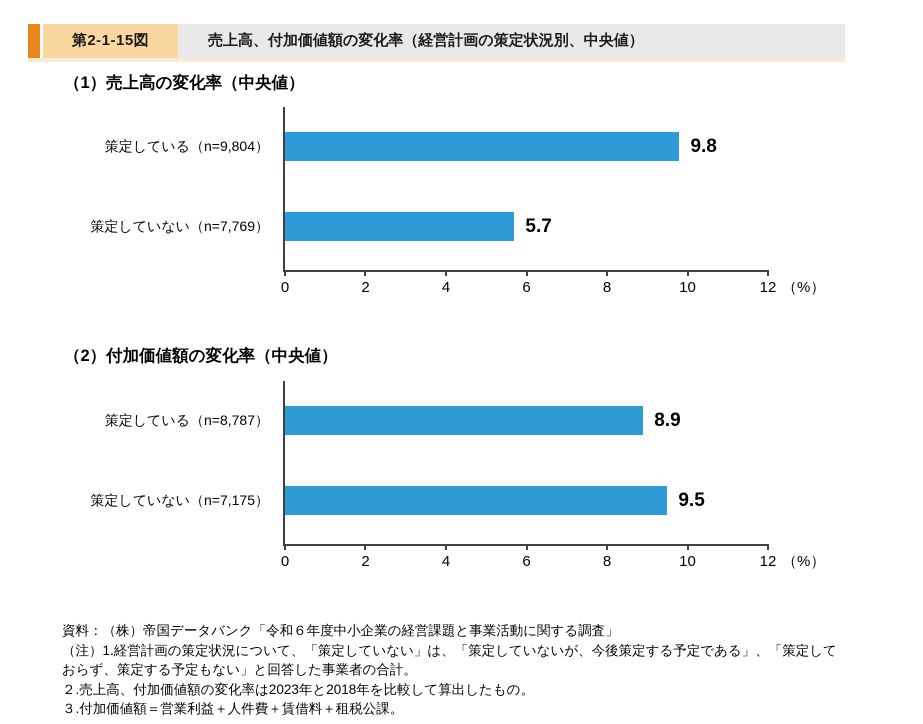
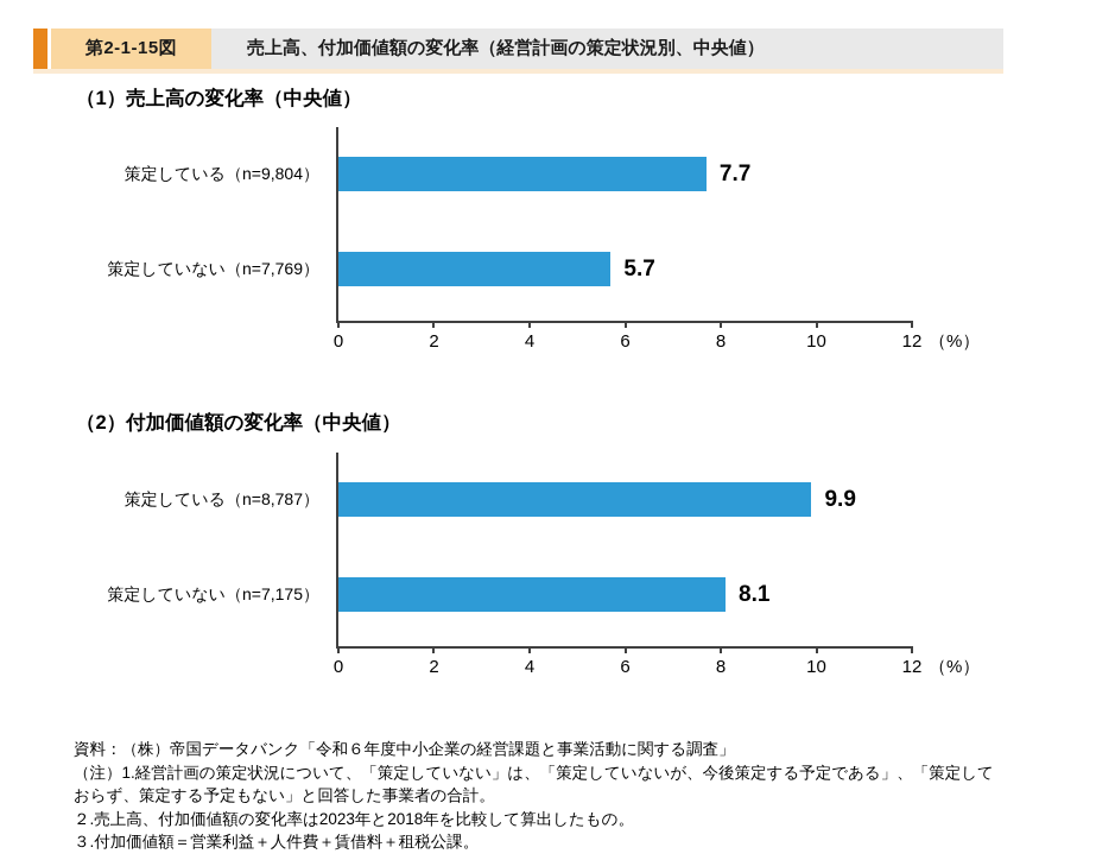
（1）売上高の変化率（中央値）/策定している（n=9,804）: 9.8 -> 7.7
（2）付加価値額の変化率（中央値）/策定している（n=8,787）: 8.9 -> 9.9
（2）付加価値額の変化率（中央値）/策定していない（n=7,175）: 9.5 -> 8.1
